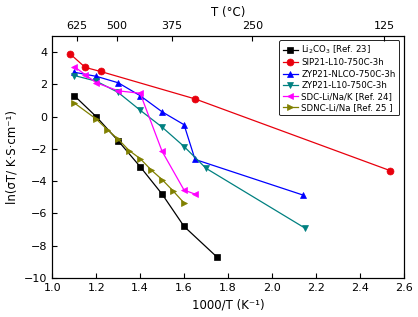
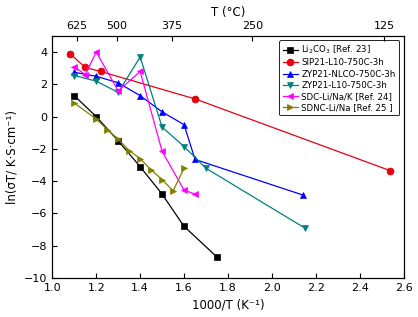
SDC-Li/Na/K [Ref. 24]/1.2: 2.1 -> 4.0
ZYP21-L10-750C-3h/1.4: 0.4 -> 3.7
SDC-Li/Na/K [Ref. 24]/1.4: 1.4 -> 2.8
SDNC-Li/Na [Ref. 25 ]/1.6: -5.3 -> -3.2
